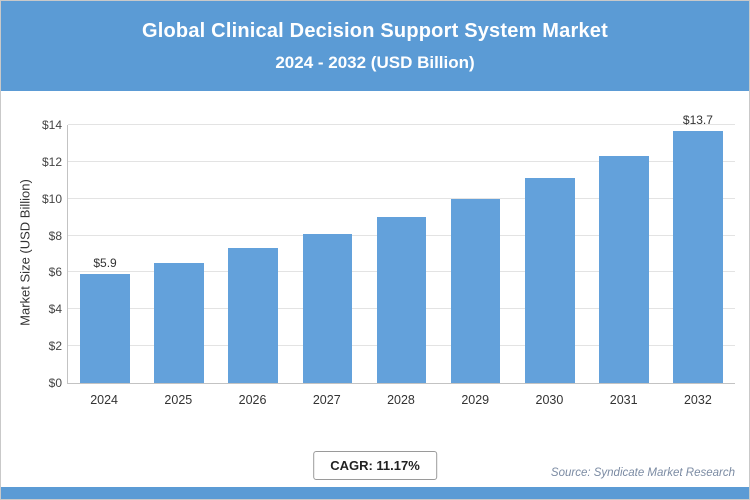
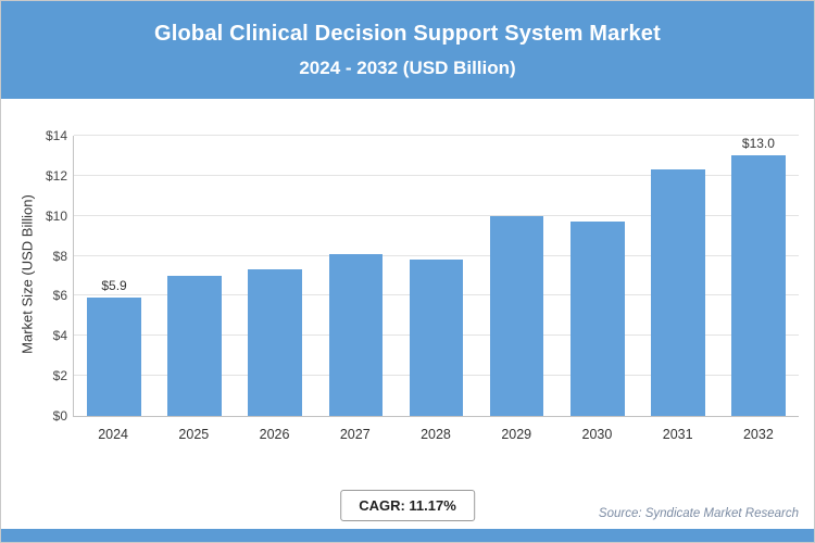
2025: $6.5 -> $7.0
2028: $9.0 -> $7.8
2030: $11.1 -> $9.7
2032: $13.7 -> $13.0
